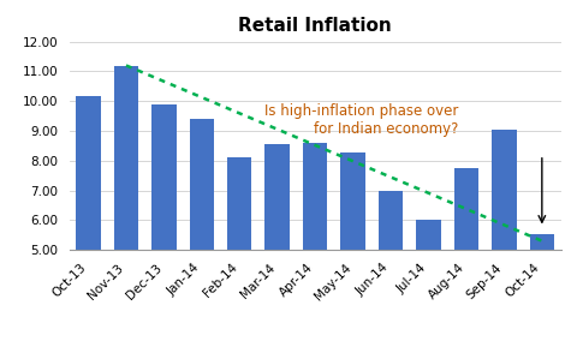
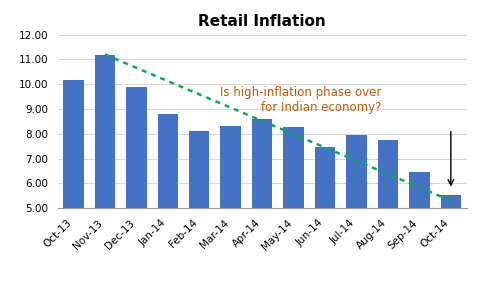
Jan-14: 9.40 -> 8.79
Mar-14: 8.55 -> 8.31
Jun-14: 7.00 -> 7.46
Jul-14: 6.00 -> 7.96
Sep-14: 9.05 -> 6.46
